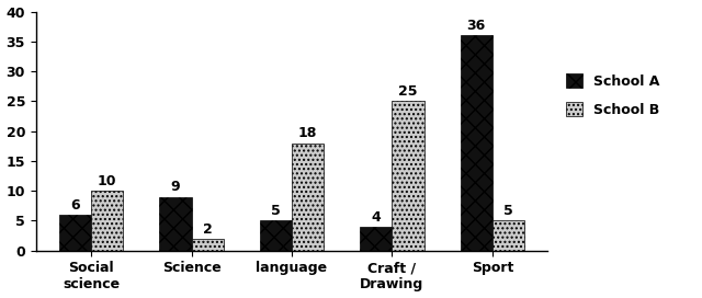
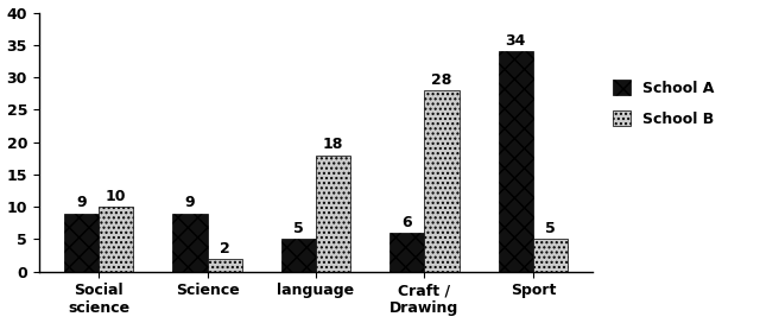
School A/Social science: 6 -> 9
School A/Craft / Drawing: 4 -> 6
School B/Craft / Drawing: 25 -> 28
School A/Sport: 36 -> 34
